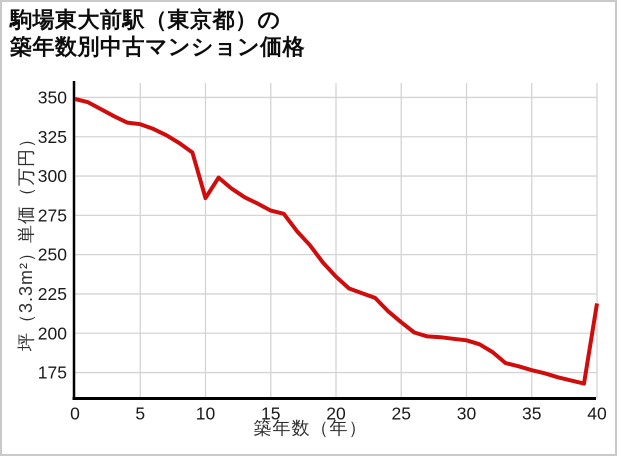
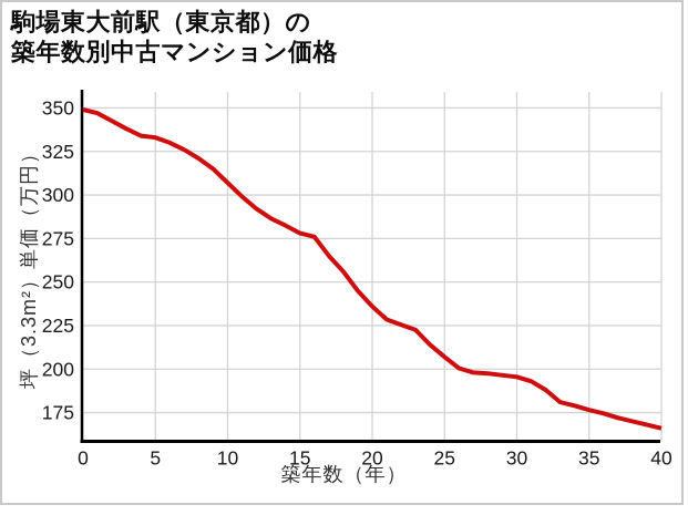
10: 286 -> 307
40: 219 -> 166
